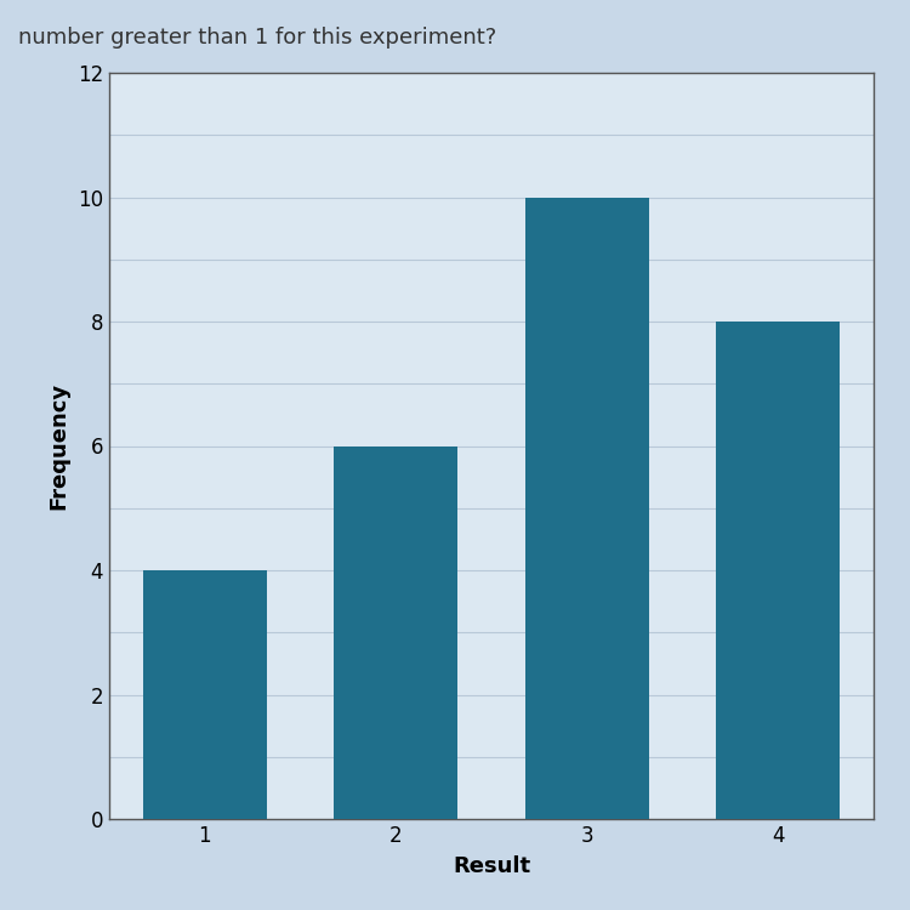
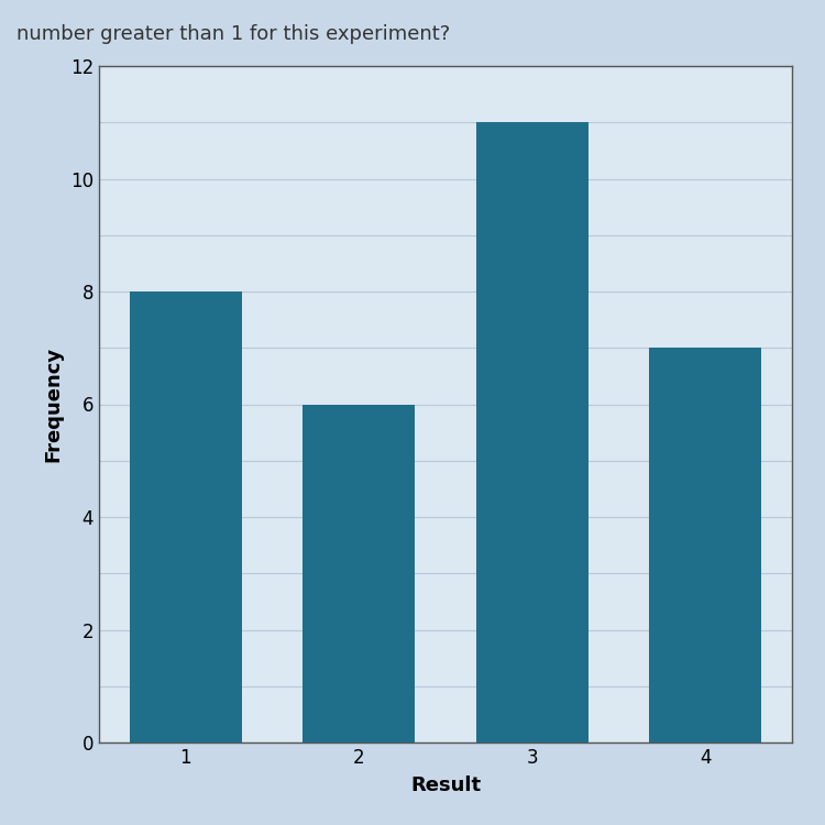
1: 4 -> 8
3: 10 -> 11
4: 8 -> 7
